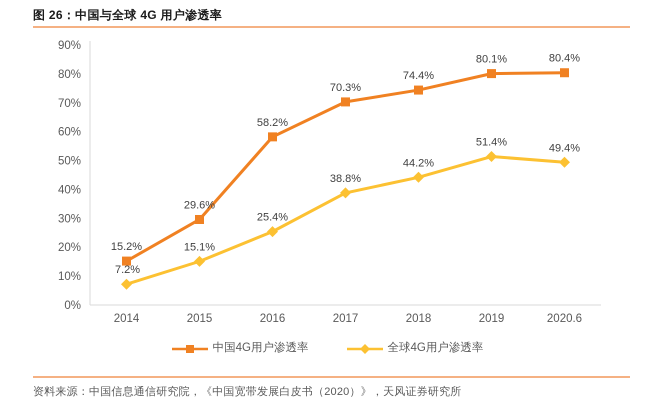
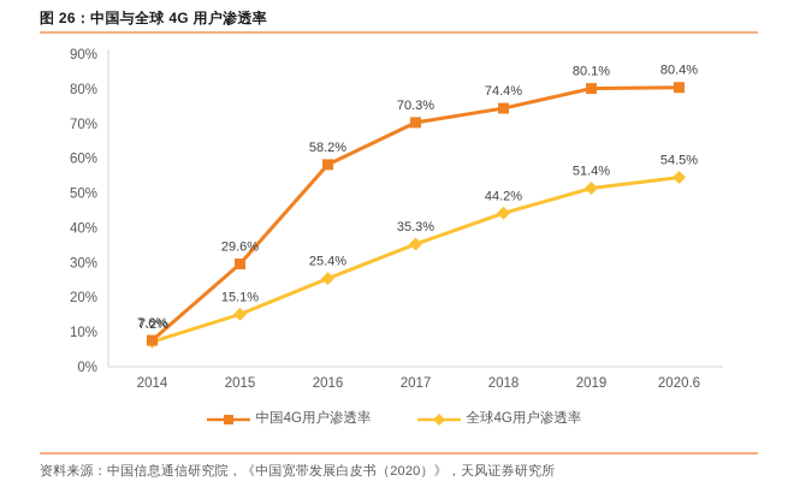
中国4G用户渗透率/2014: 15.2% -> 7.6%
全球4G用户渗透率/2017: 38.8% -> 35.3%
全球4G用户渗透率/2020.6: 49.4% -> 54.5%
